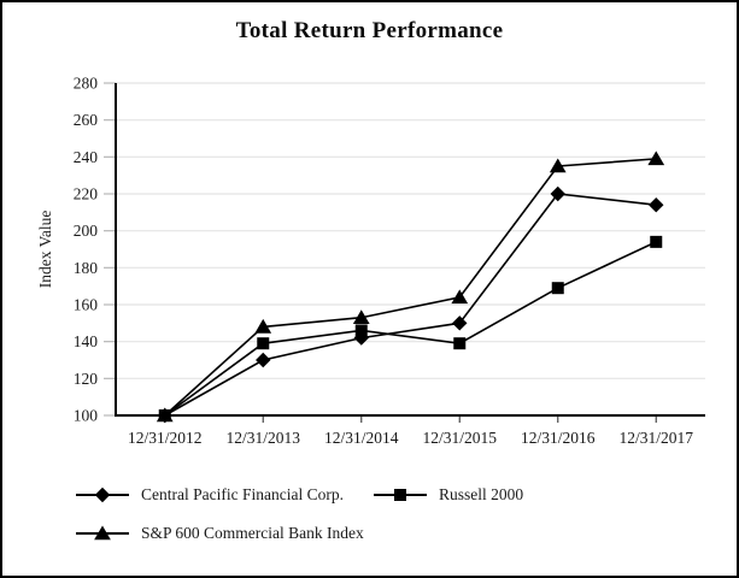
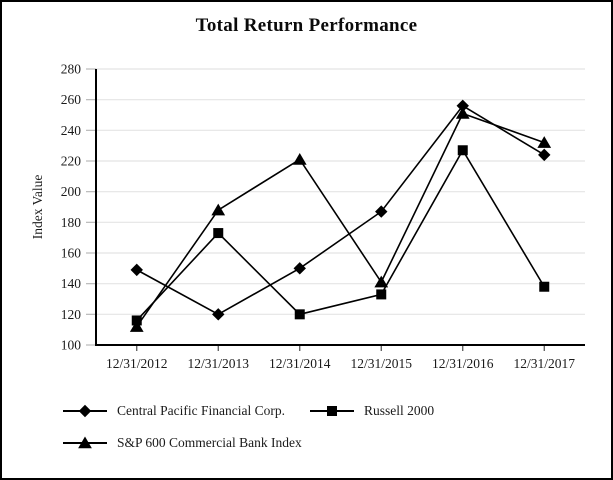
Central Pacific Financial Corp./12/31/2012: 100 -> 149
Russell 2000/12/31/2012: 100 -> 116
S&P 600 Commercial Bank Index/12/31/2012: 100 -> 112
Central Pacific Financial Corp./12/31/2013: 130 -> 120
Russell 2000/12/31/2013: 139 -> 173
S&P 600 Commercial Bank Index/12/31/2013: 148 -> 188
Central Pacific Financial Corp./12/31/2014: 142 -> 150
Russell 2000/12/31/2014: 146 -> 120
S&P 600 Commercial Bank Index/12/31/2014: 153 -> 221
Central Pacific Financial Corp./12/31/2015: 150 -> 187
Russell 2000/12/31/2015: 139 -> 133
S&P 600 Commercial Bank Index/12/31/2015: 164 -> 141
Central Pacific Financial Corp./12/31/2016: 220 -> 256
Russell 2000/12/31/2016: 169 -> 227
S&P 600 Commercial Bank Index/12/31/2016: 235 -> 251
Central Pacific Financial Corp./12/31/2017: 214 -> 224
Russell 2000/12/31/2017: 194 -> 138
S&P 600 Commercial Bank Index/12/31/2017: 239 -> 232
